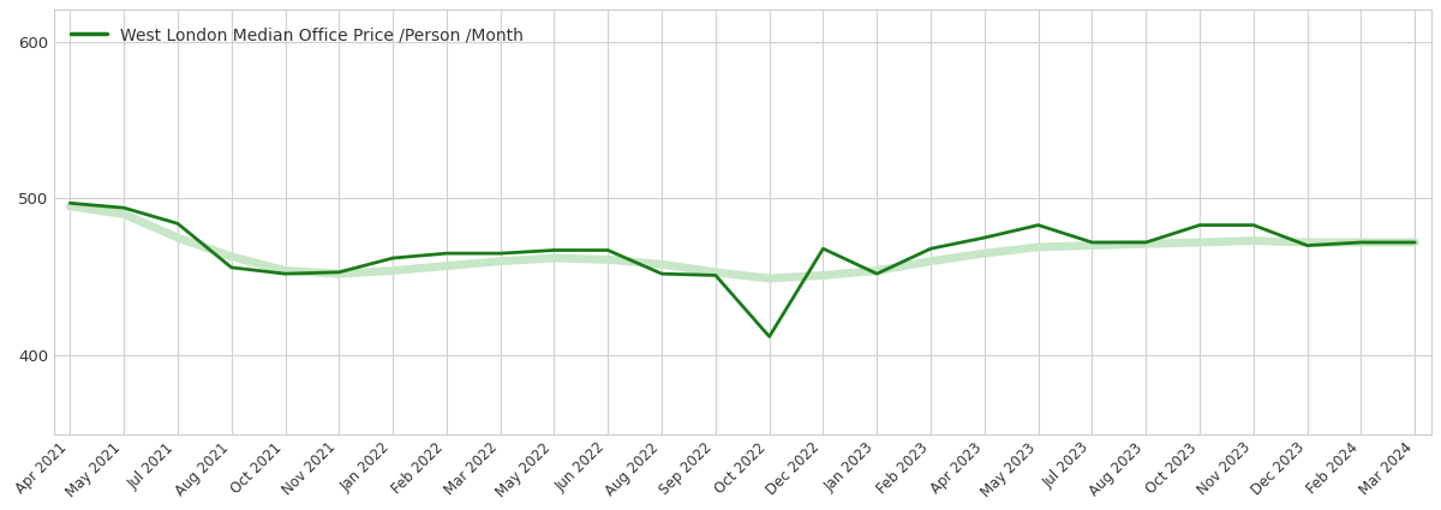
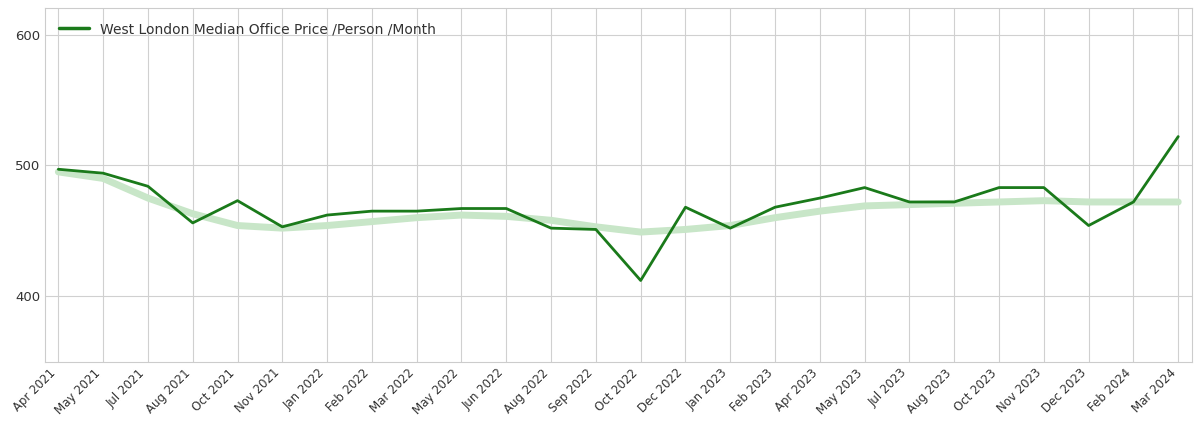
West London Median Office Price /Person /Month/Oct 2021: 452 -> 473
West London Median Office Price /Person /Month/Dec 2023: 470 -> 454
West London Median Office Price /Person /Month/Mar 2024: 472 -> 522
